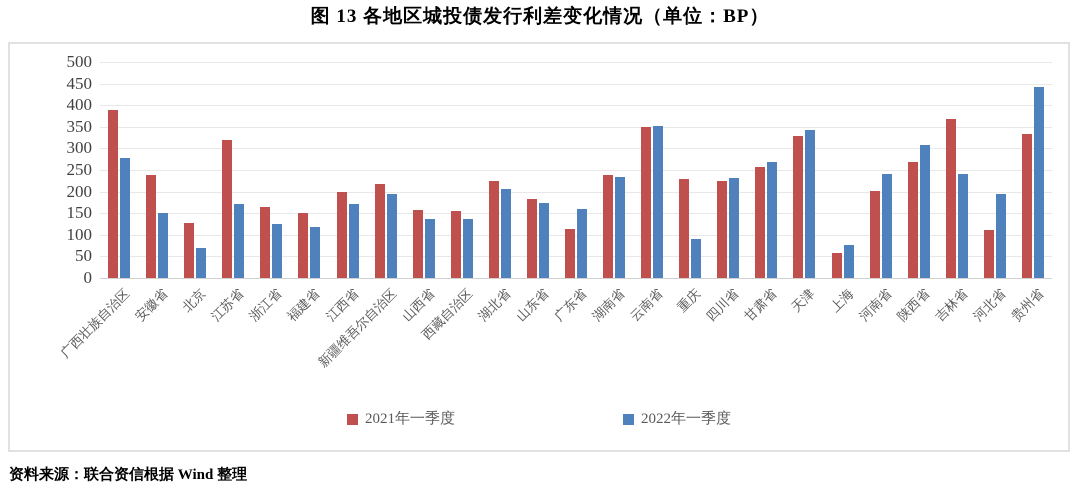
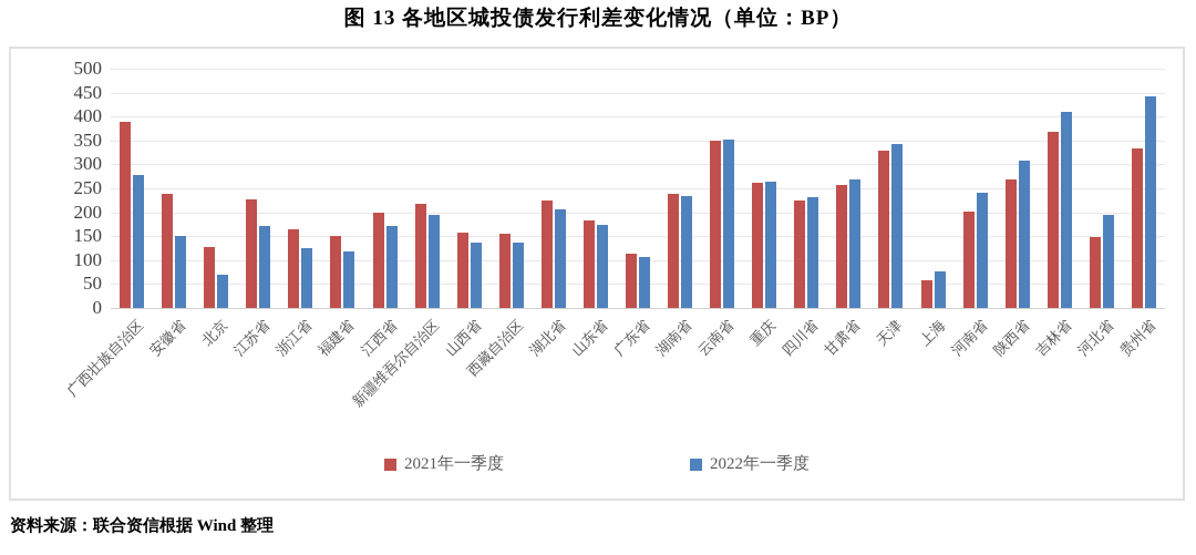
2021年一季度/江苏省: 320 -> 230
2022年一季度/广东省: 160 -> 110
2021年一季度/重庆: 230 -> 260
2022年一季度/重庆: 90 -> 260
2022年一季度/吉林省: 240 -> 410
2021年一季度/河北省: 110 -> 150
